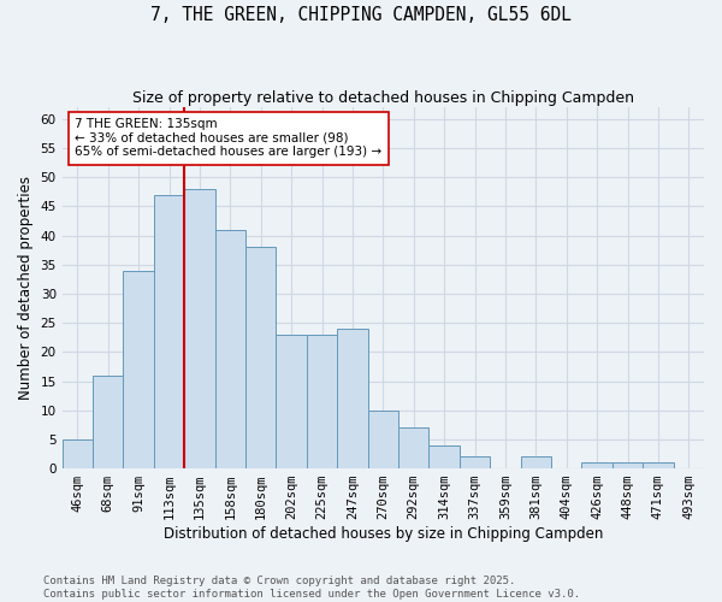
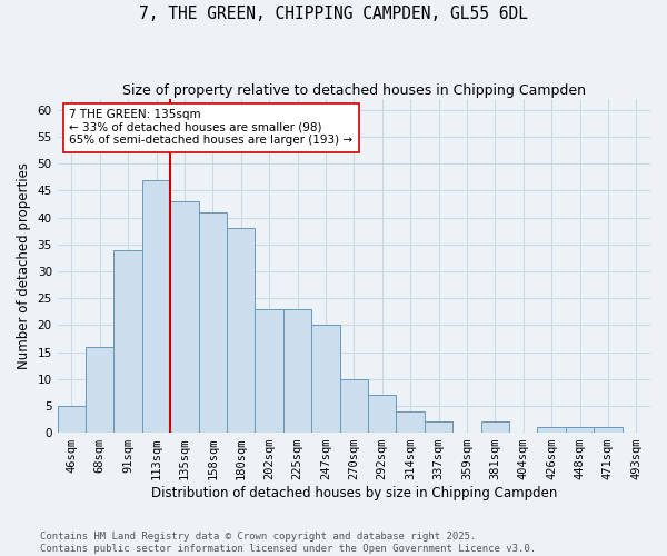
135sqm: 48 -> 43
247sqm: 24 -> 20
